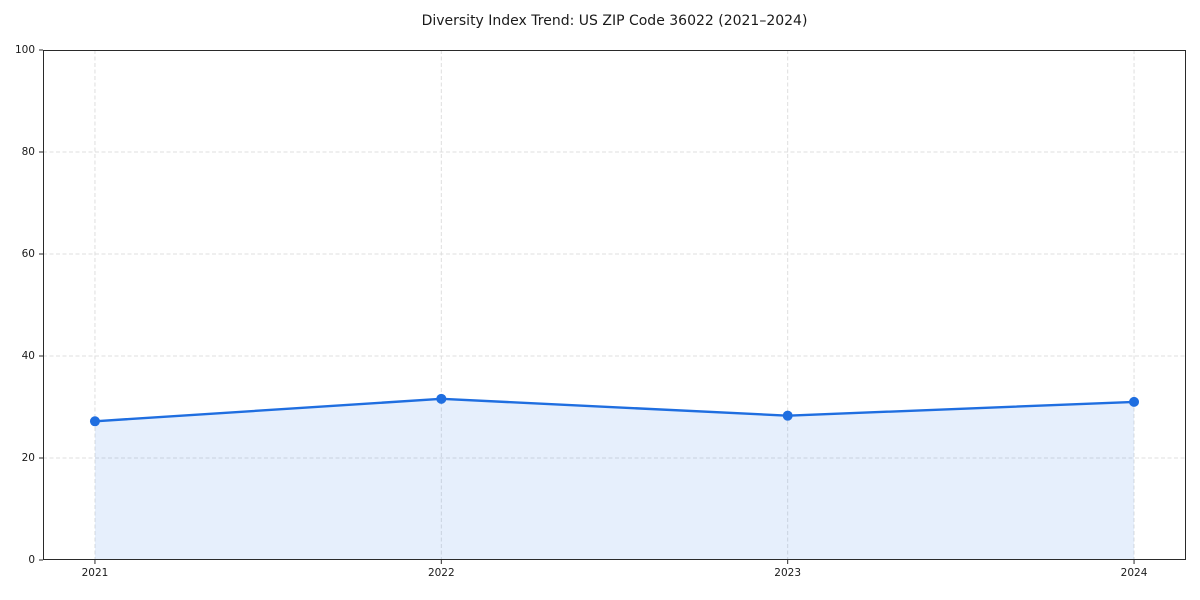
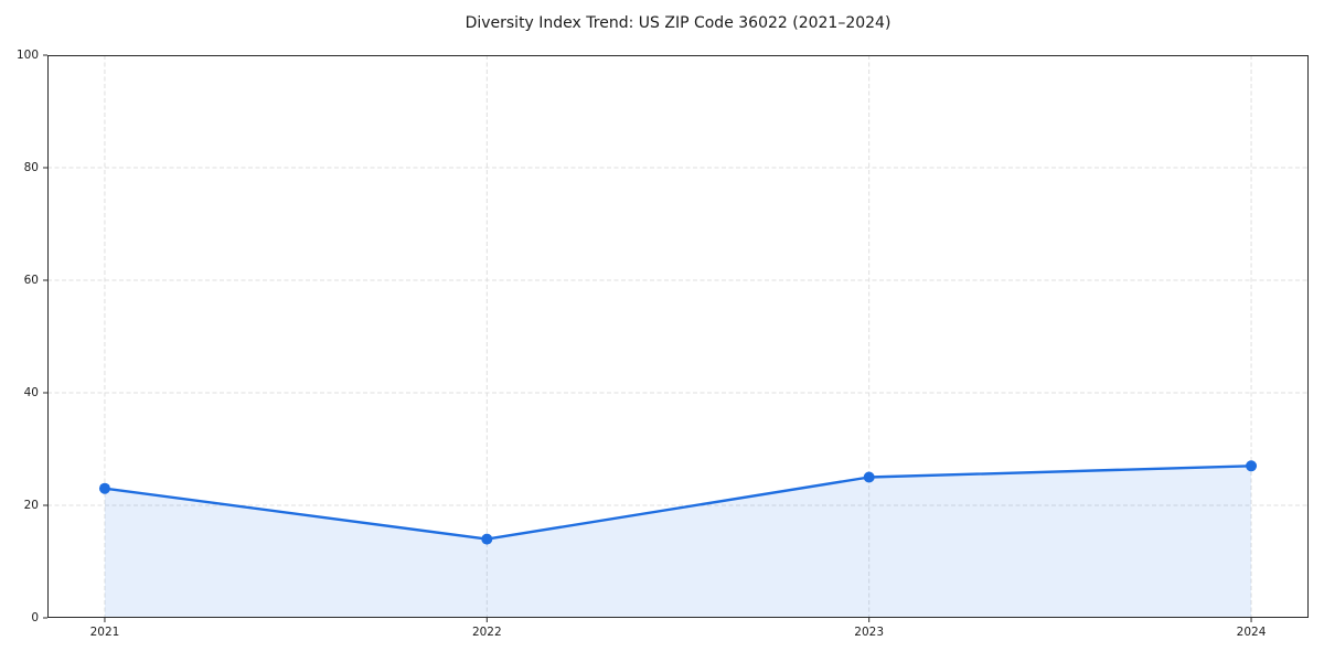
2021: 27 -> 23
2022: 32 -> 14
2023: 28 -> 25
2024: 31 -> 27
